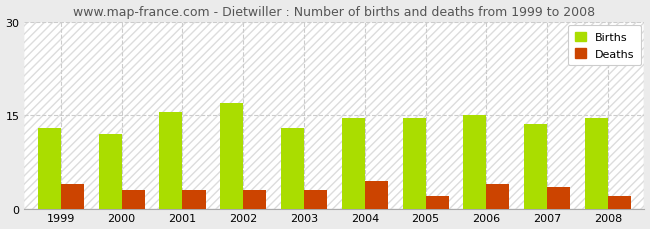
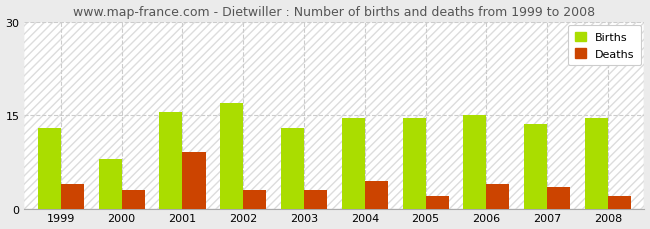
Births/2000: 12.0 -> 8.0
Deaths/2001: 3.0 -> 9.0
